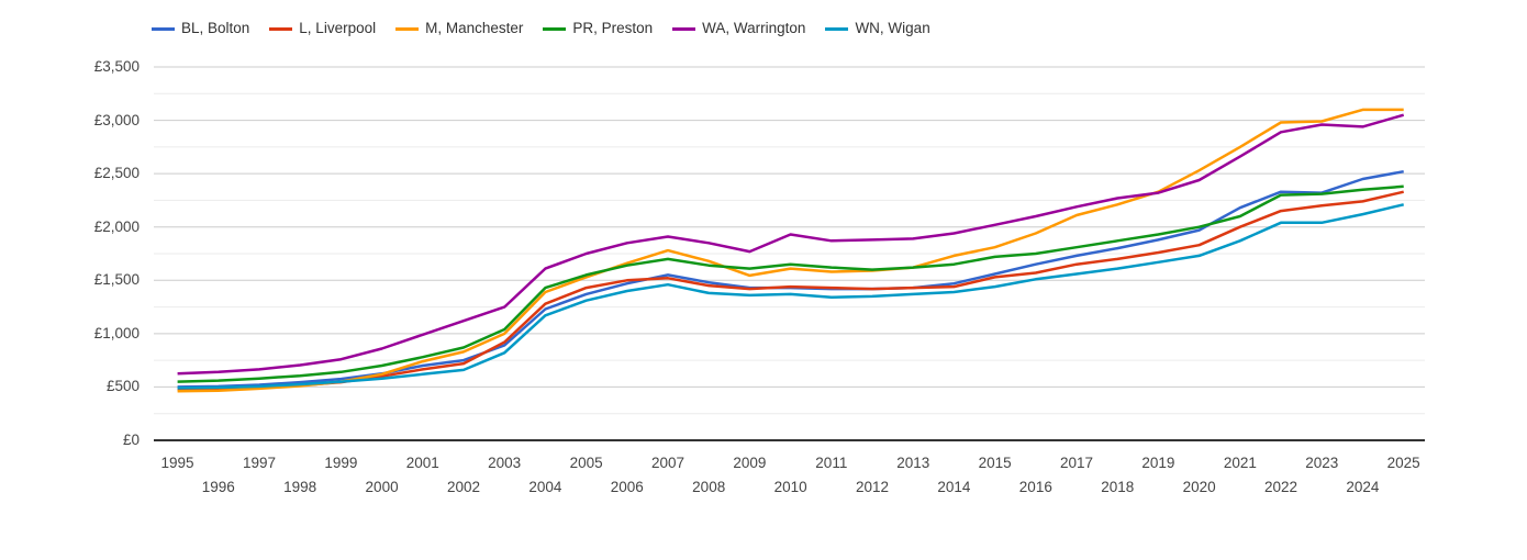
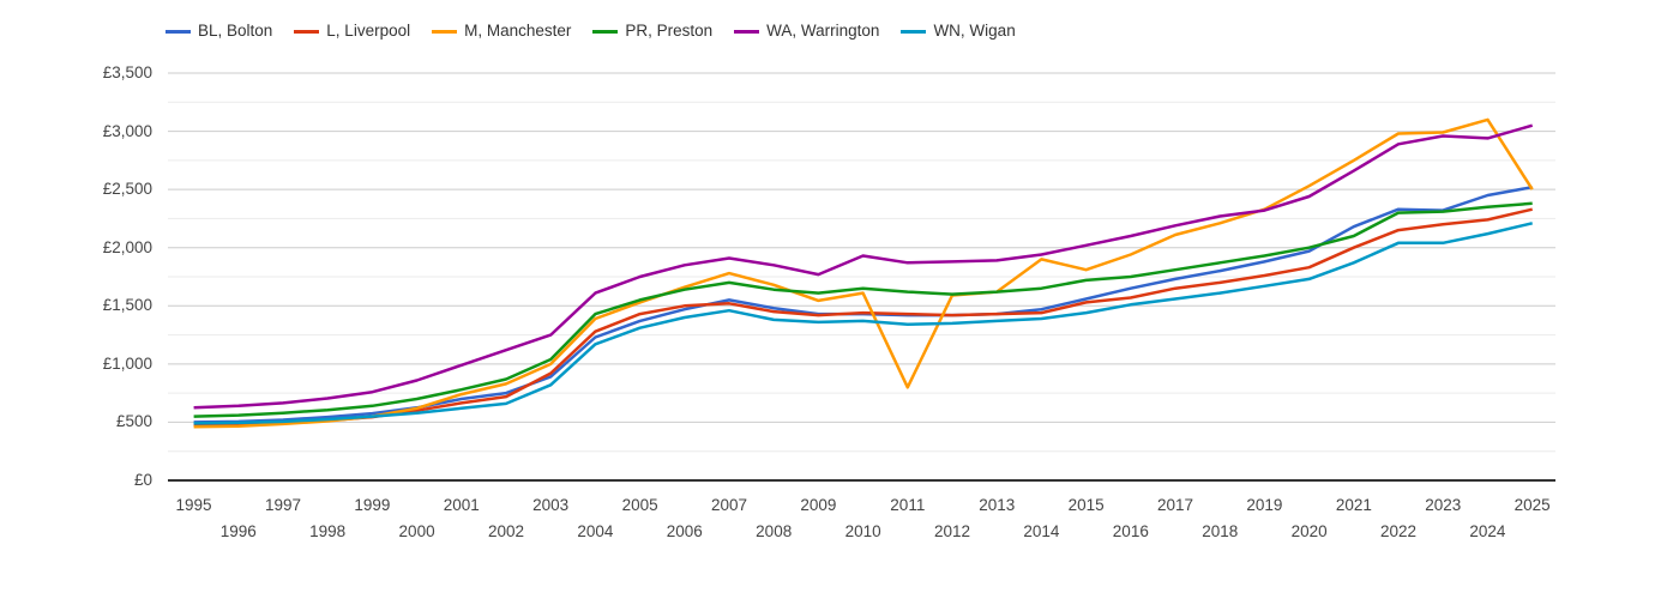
M, Manchester/2011: £1600 -> £800
M, Manchester/2014: £1700 -> £1900
M, Manchester/2025: £3100 -> £2500
